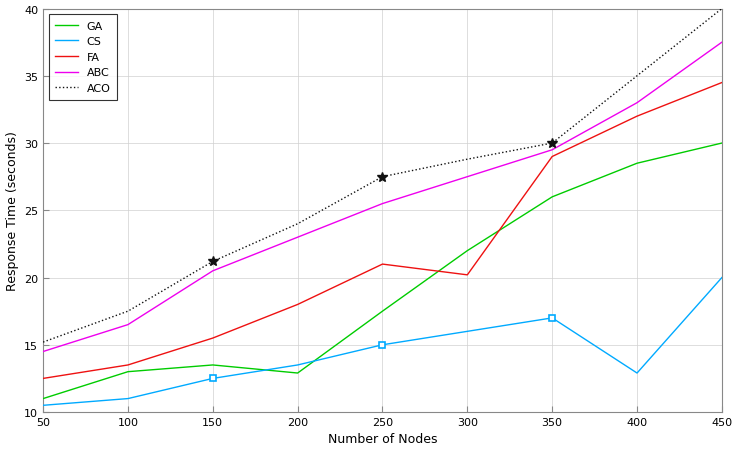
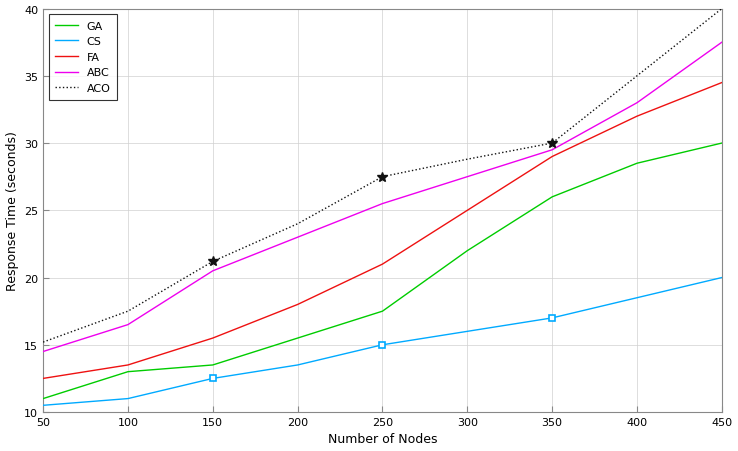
GA/200: 12.9 -> 15.5
FA/300: 20.2 -> 25.0
CS/400: 12.9 -> 18.5
